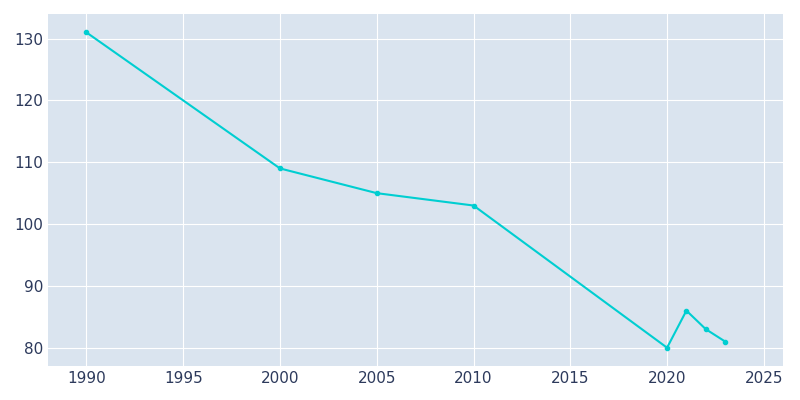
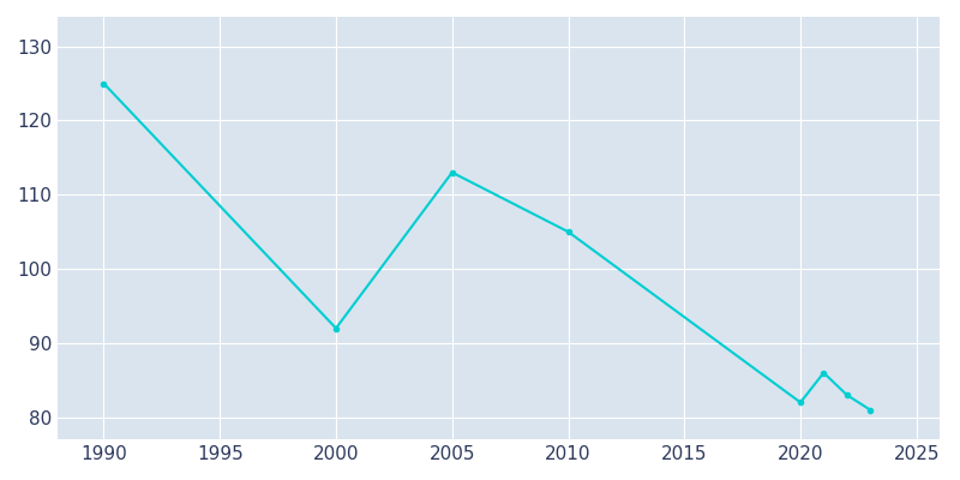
1990: 131 -> 125
2000: 109 -> 92
2005: 105 -> 113
2010: 103 -> 105
2020: 80 -> 82
